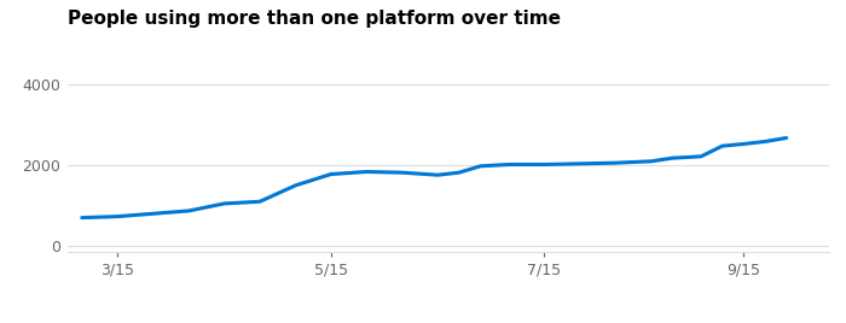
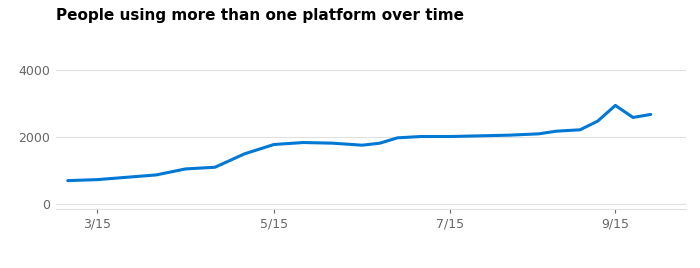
9/15: 2530 -> 2950
